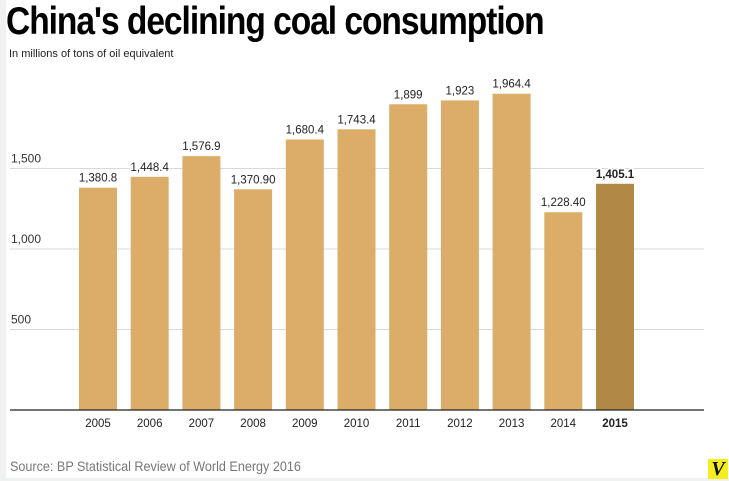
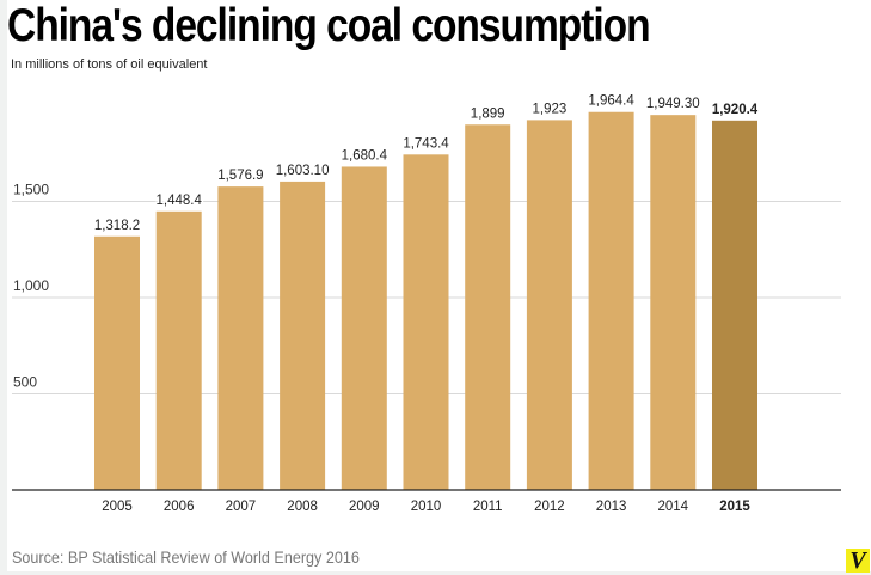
2005: 1,380.8 -> 1,318.2
2008: 1,370.90 -> 1,603.10
2014: 1,228.40 -> 1,949.30
2015: 1,405.1 -> 1,920.4
